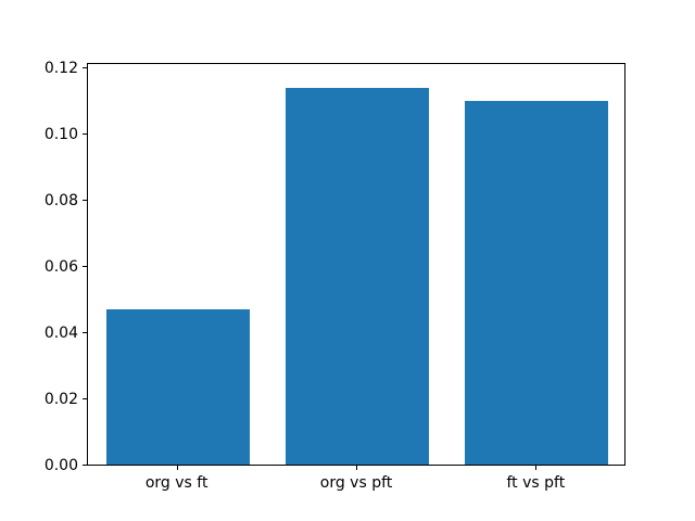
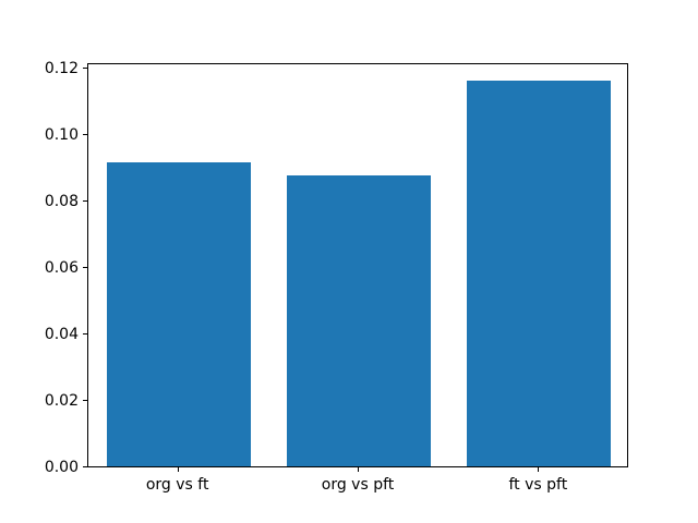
org vs ft: 0.047 -> 0.091
org vs pft: 0.114 -> 0.088
ft vs pft: 0.110 -> 0.116
